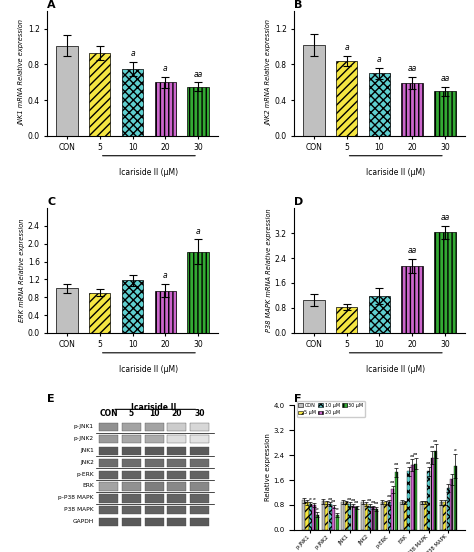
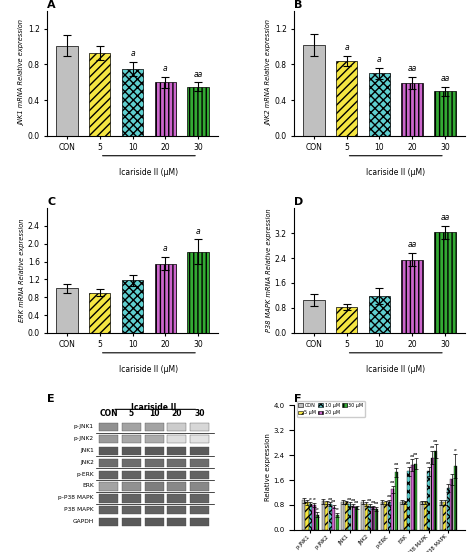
C/20: 0.95 -> 1.55
D/20: 2.15 -> 2.35
